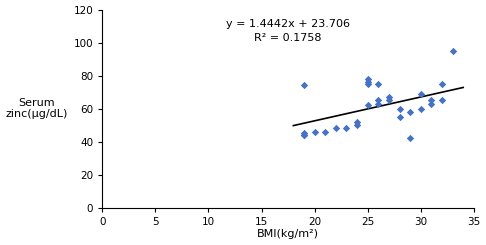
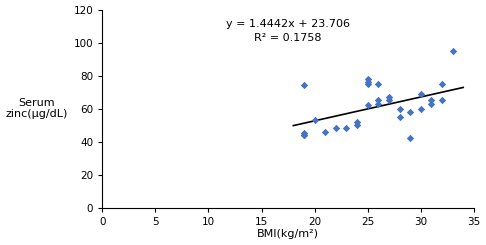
20: 46 -> 53
